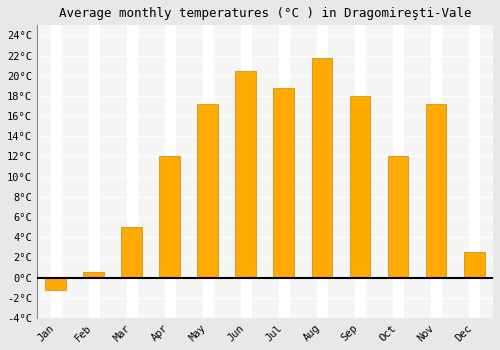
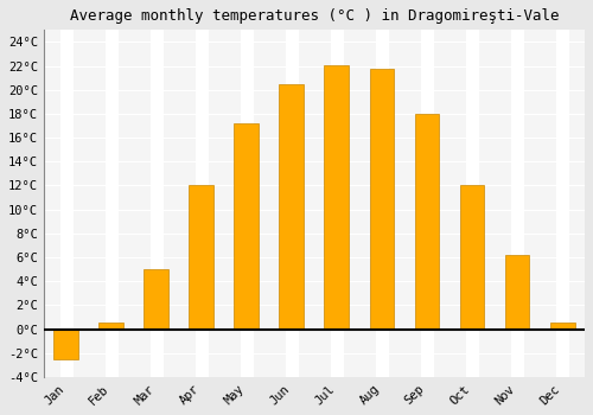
Jan: -1.2°C -> -2.5°C
Jul: 18.8°C -> 22.1°C
Nov: 17.2°C -> 6.2°C
Dec: 2.5°C -> 0.5°C
